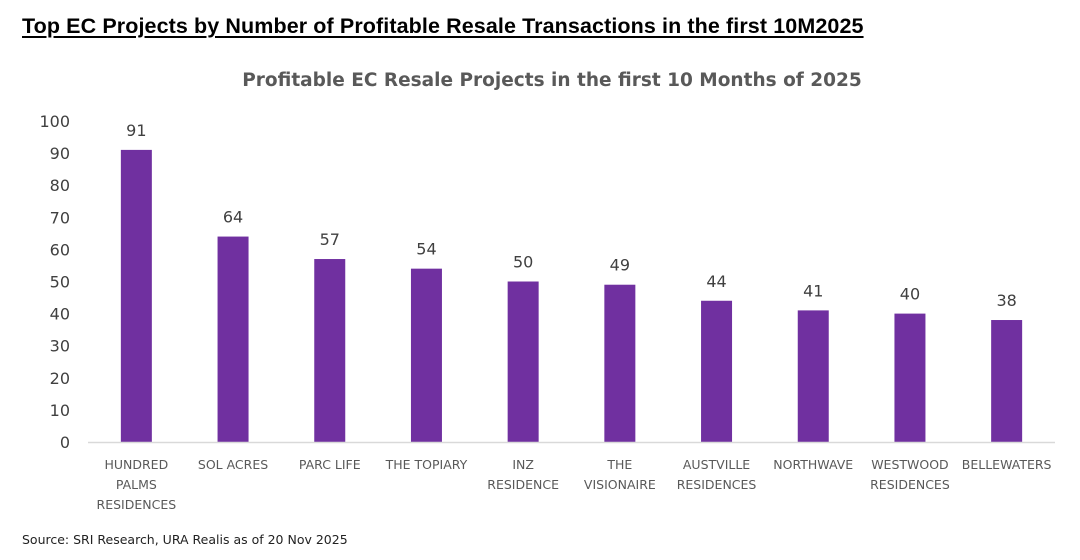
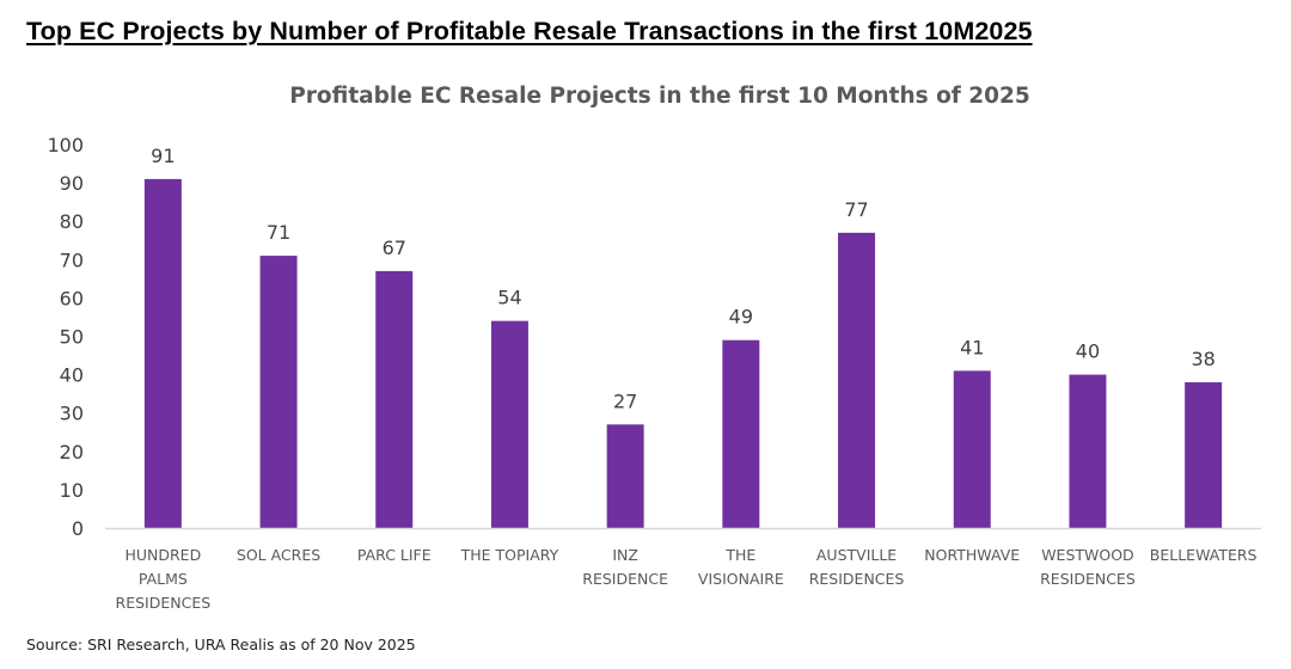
SOL ACRES: 64 -> 71
PARC LIFE: 57 -> 67
INZ RESIDENCE: 50 -> 27
AUSTVILLE RESIDENCES: 44 -> 77
